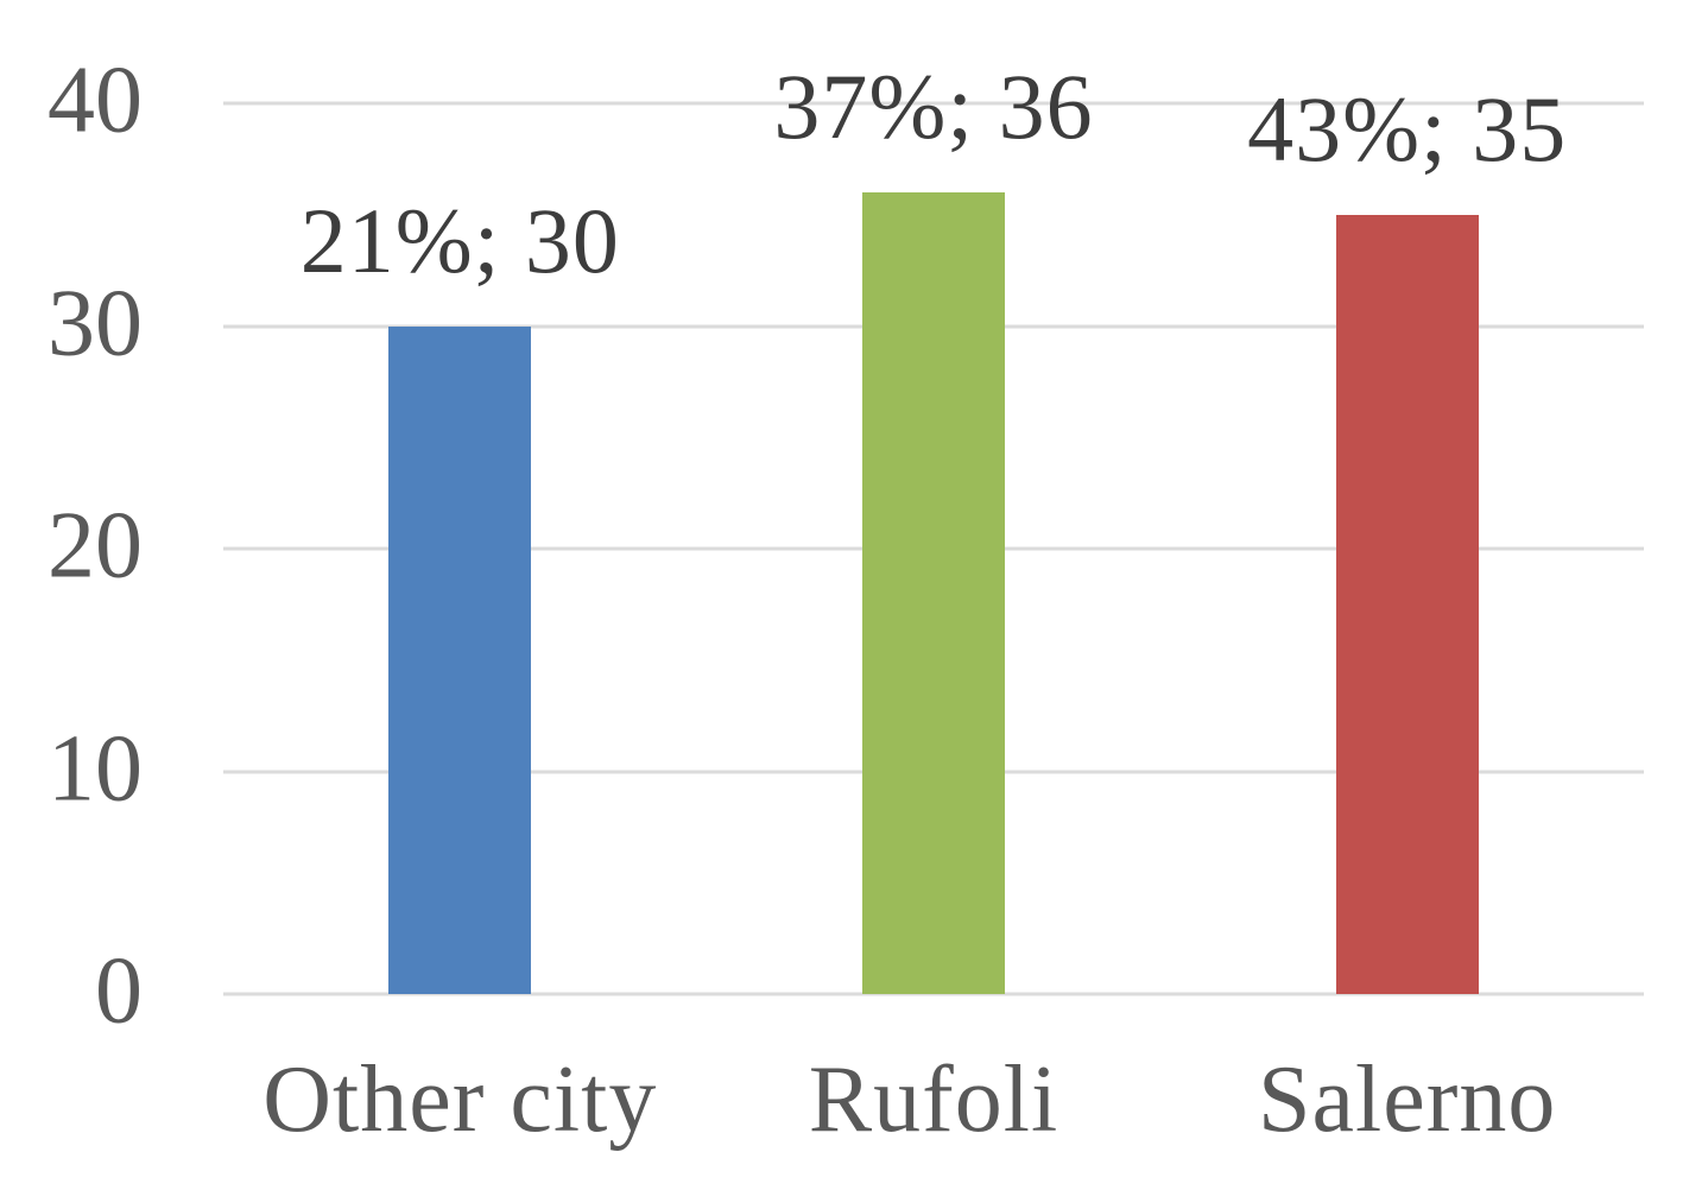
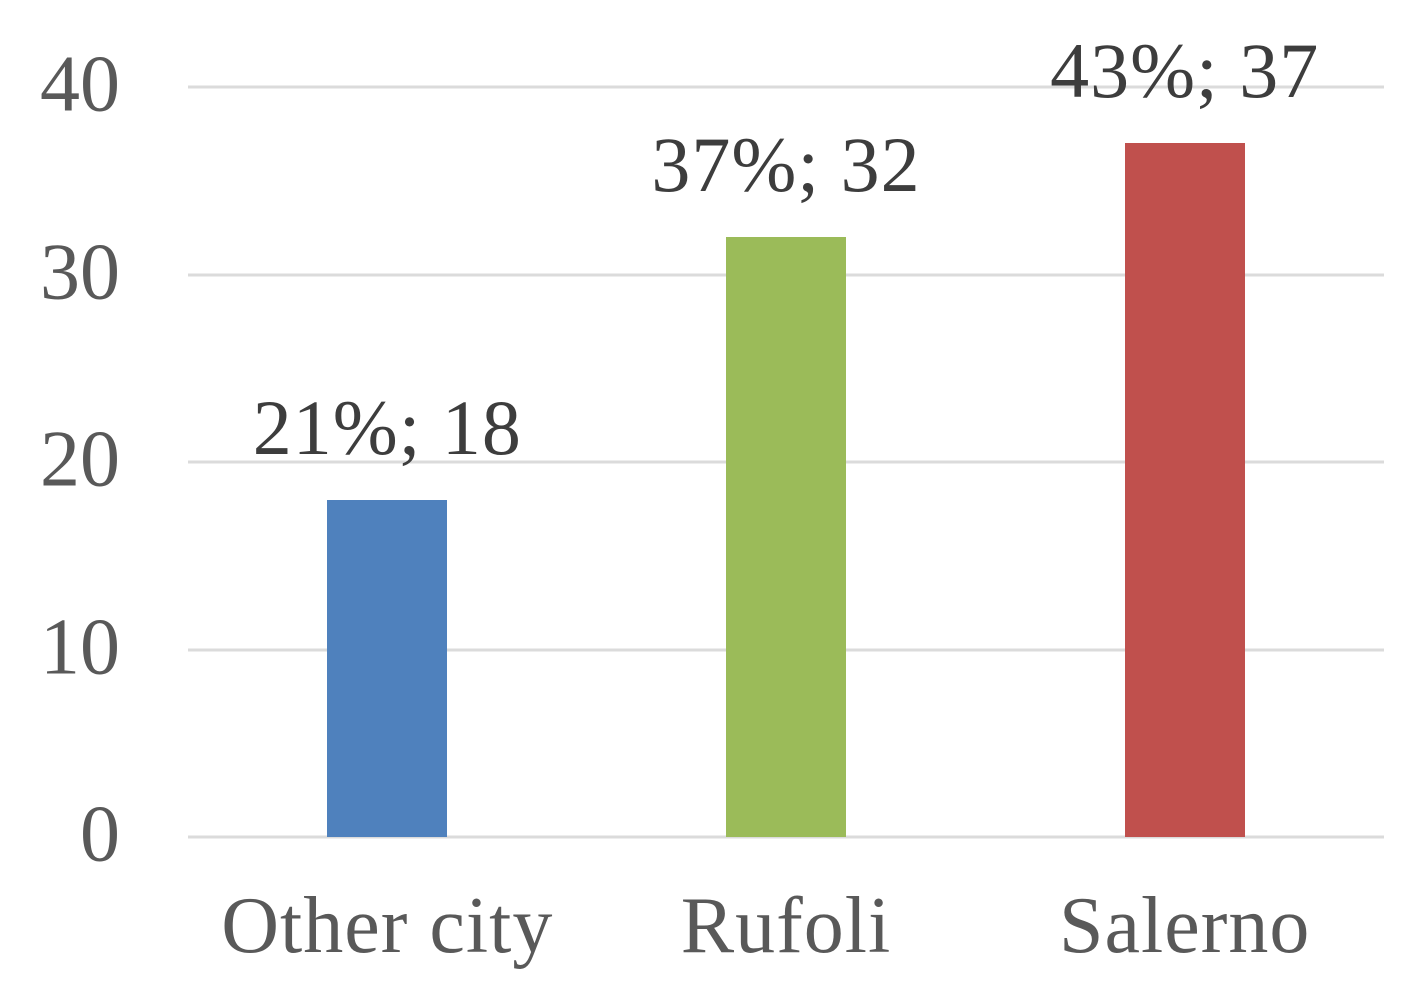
Other city: 30 -> 18
Rufoli: 36 -> 32
Salerno: 35 -> 37
